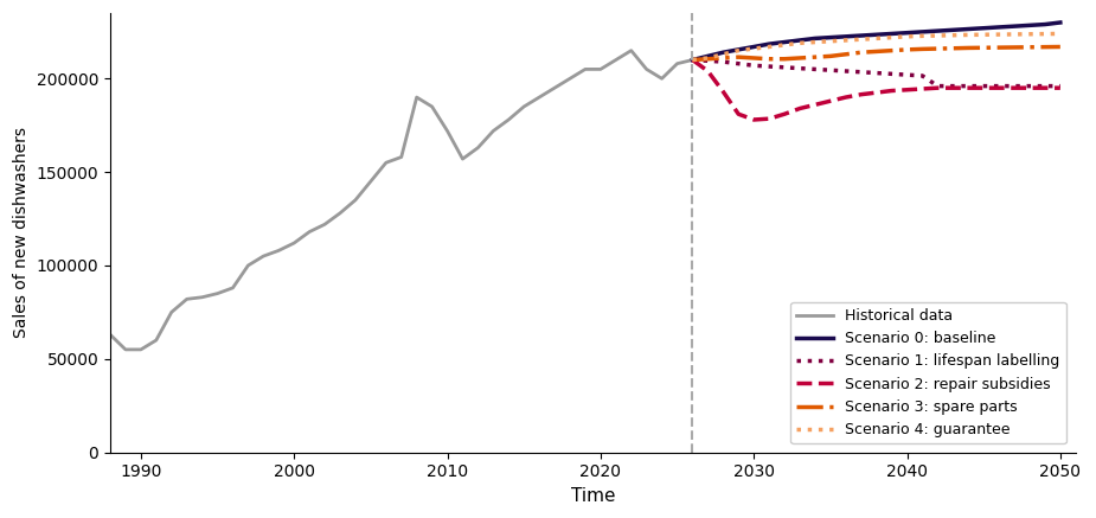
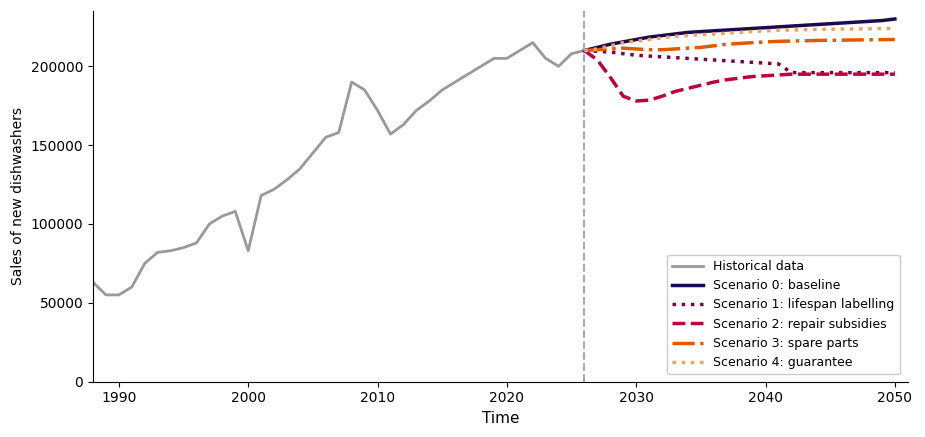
Historical data/2000: 112000 -> 83000
